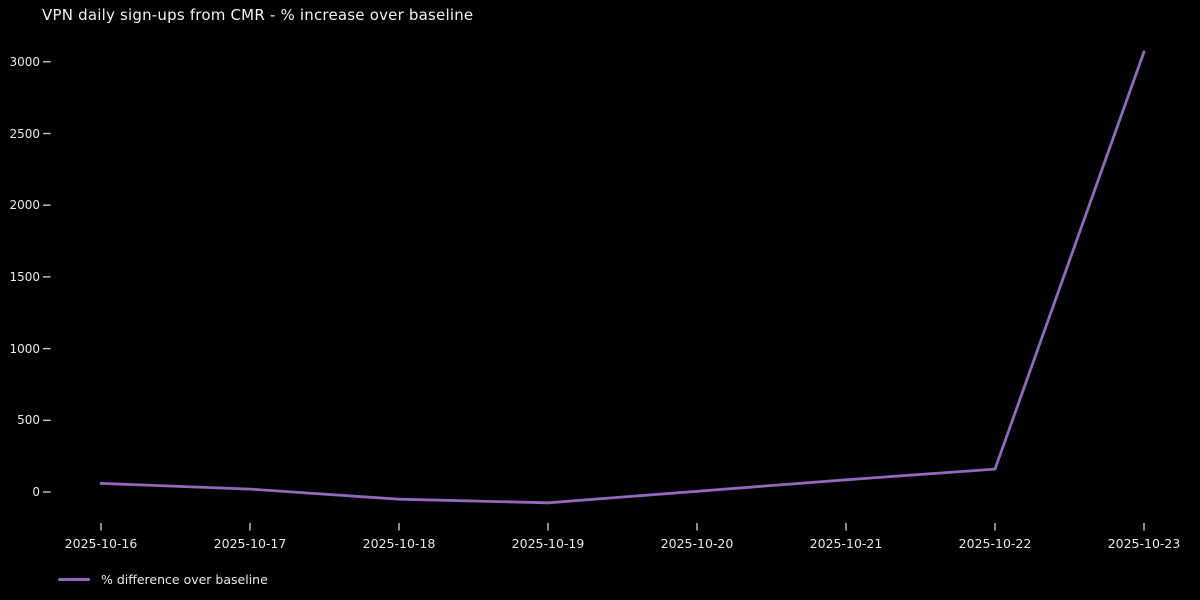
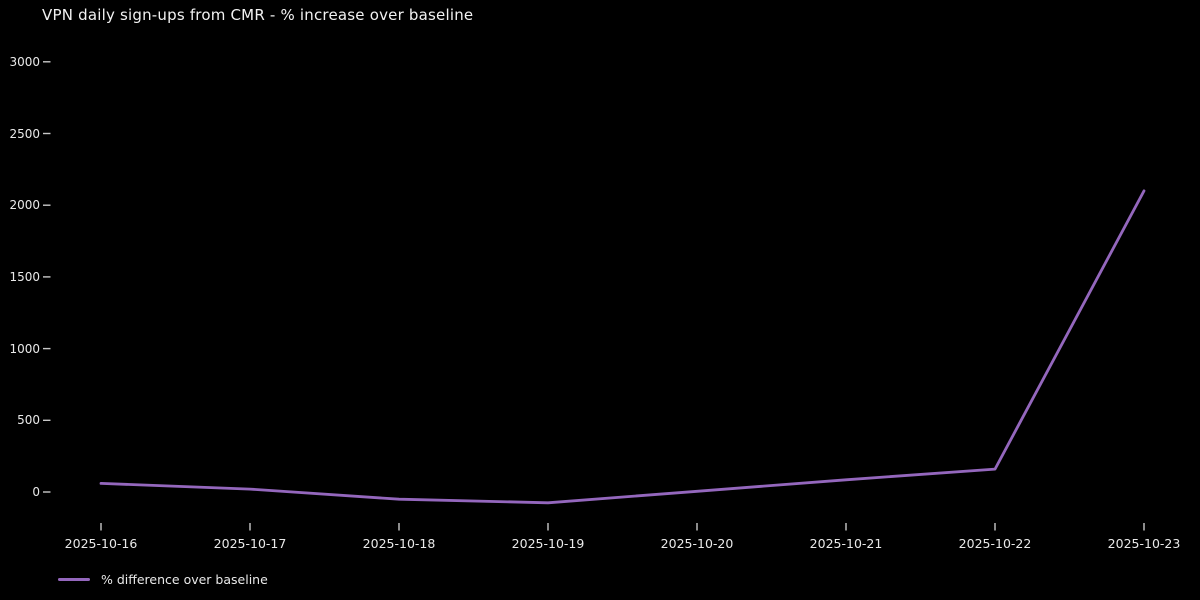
2025-10-23: 3070 -> 2100
